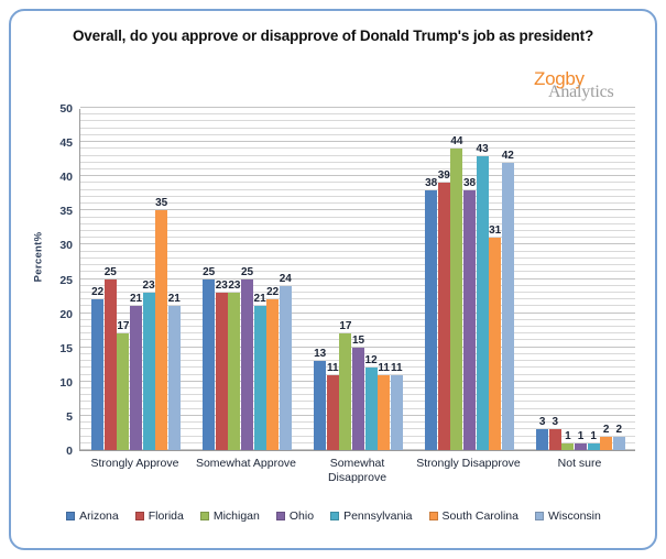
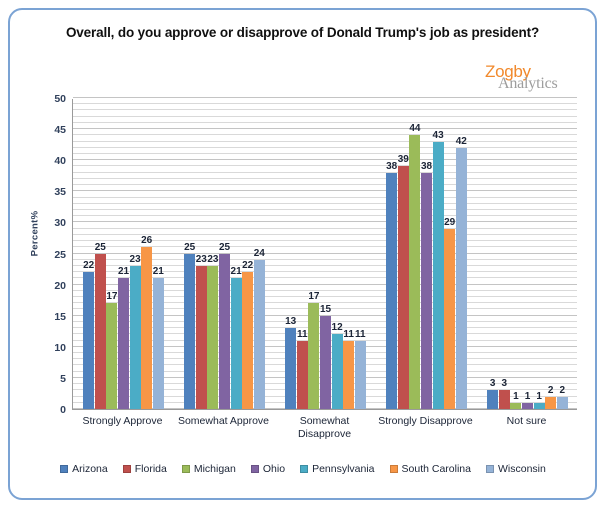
South Carolina/Strongly Approve: 35 -> 26
South Carolina/Strongly Disapprove: 31 -> 29
